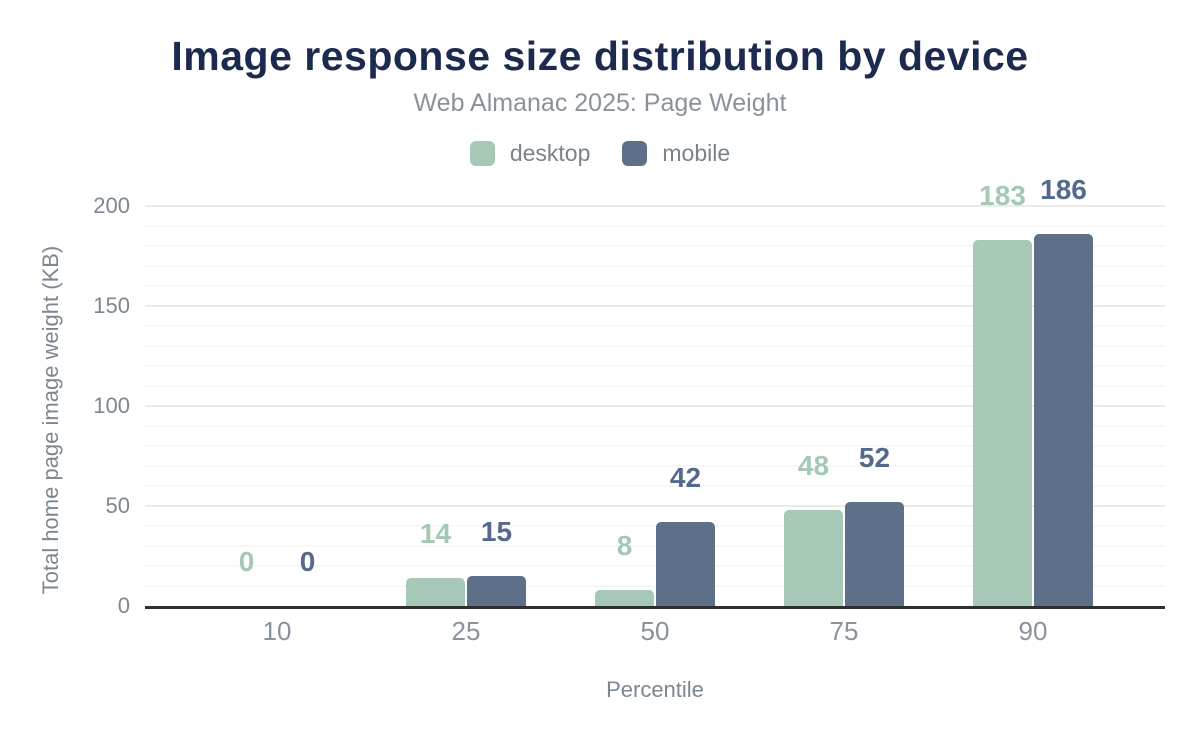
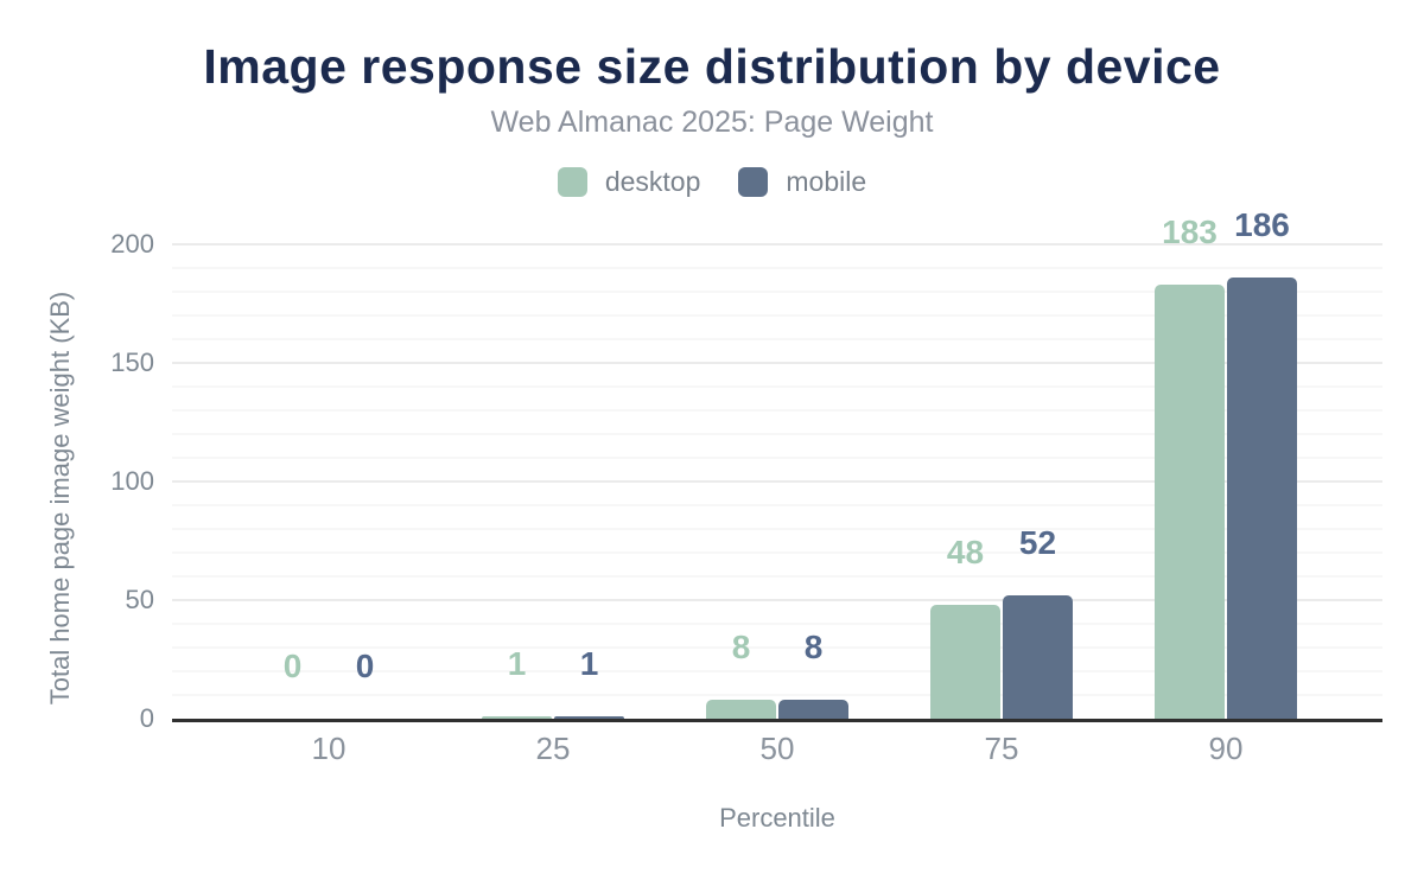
desktop/25: 14 -> 1
mobile/25: 15 -> 1
mobile/50: 42 -> 8
